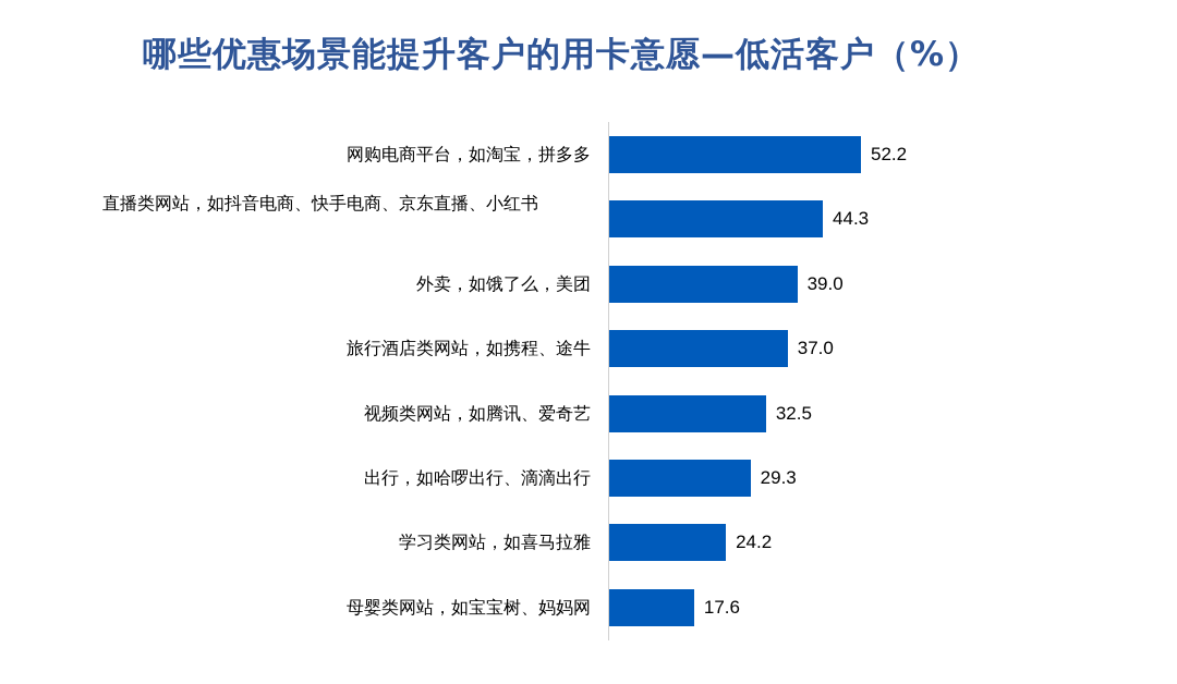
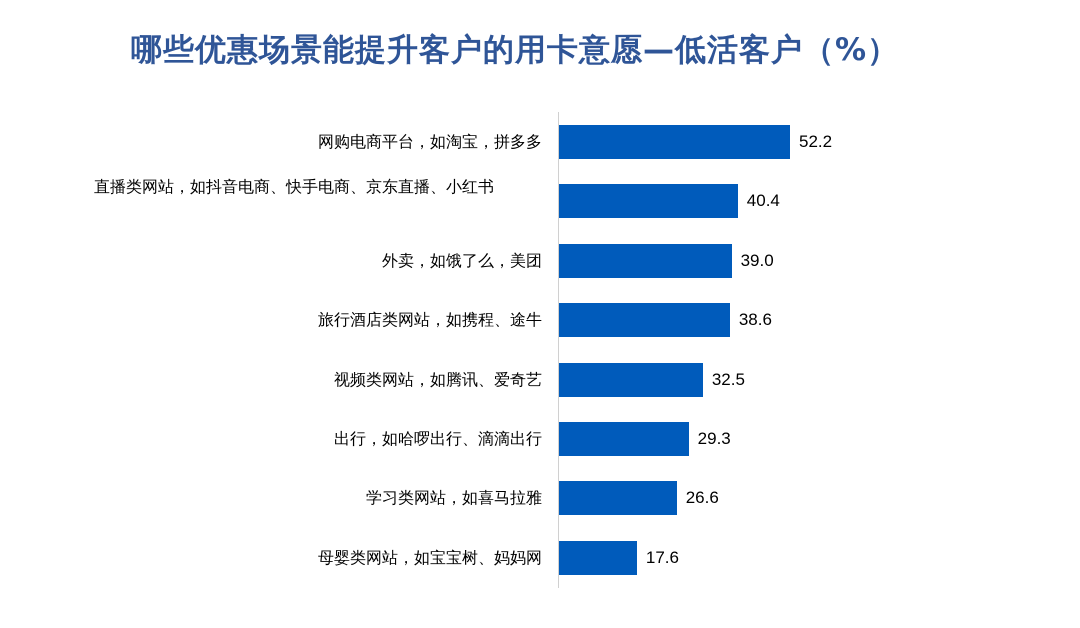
直播类网站，如抖音电商、快手电商、京东直播、小红书: 44.3 -> 40.4
旅行酒店类网站，如携程、途牛: 37.0 -> 38.6
学习类网站，如喜马拉雅: 24.2 -> 26.6
